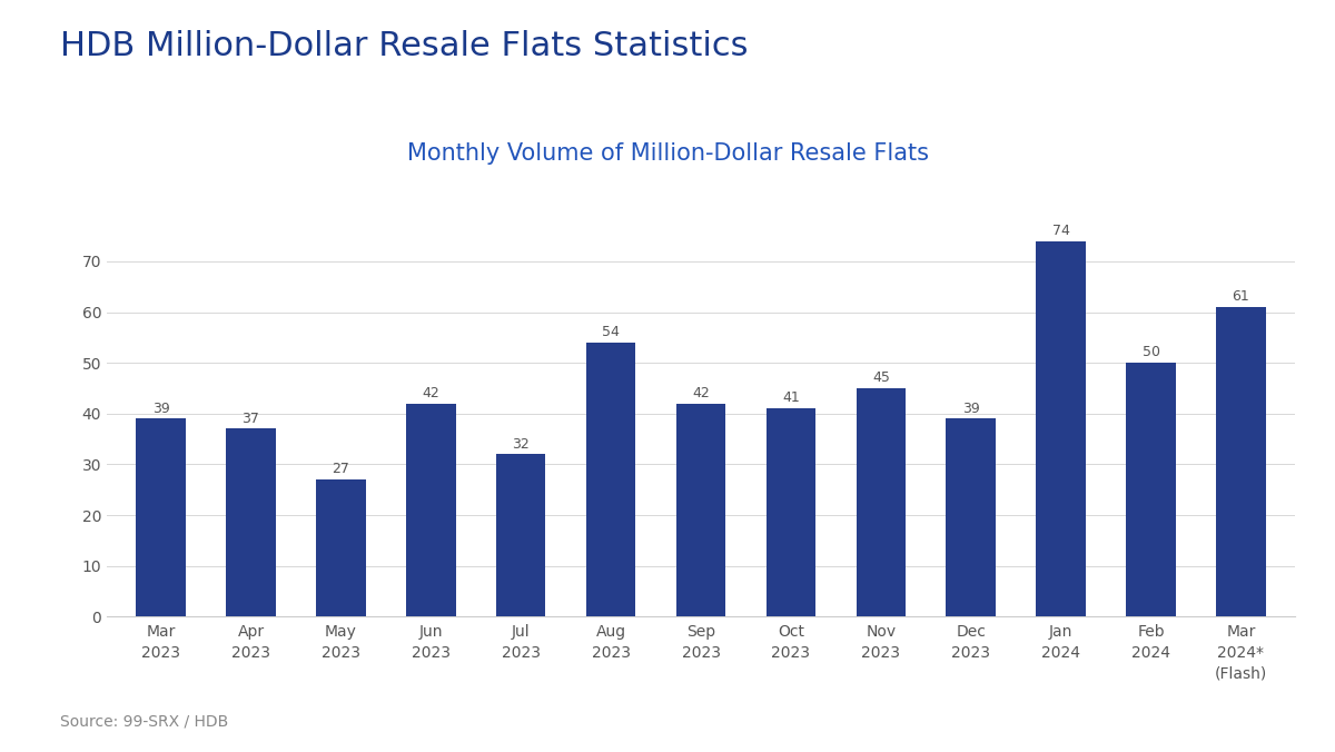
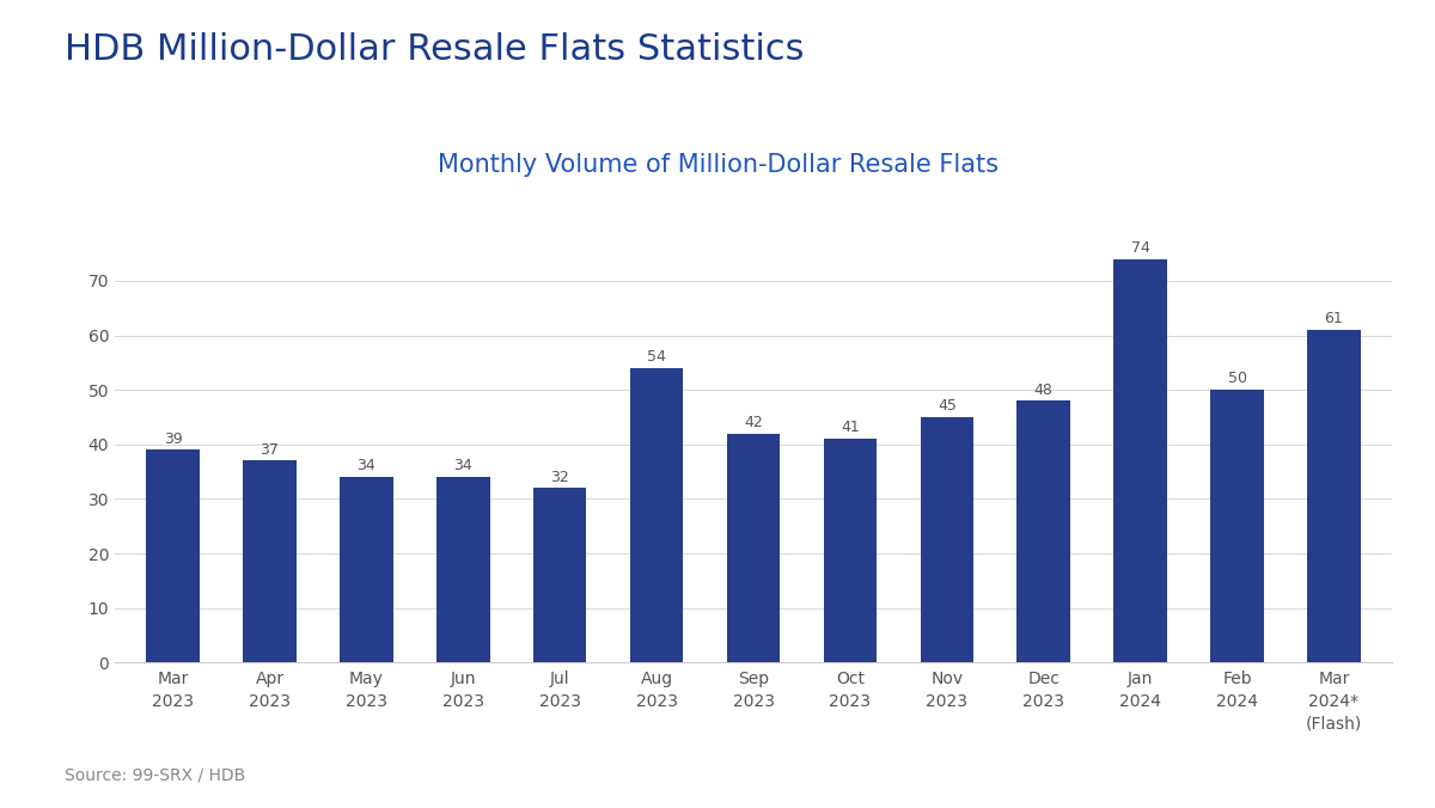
May 2023: 27 -> 34
Jun 2023: 42 -> 34
Dec 2023: 39 -> 48
